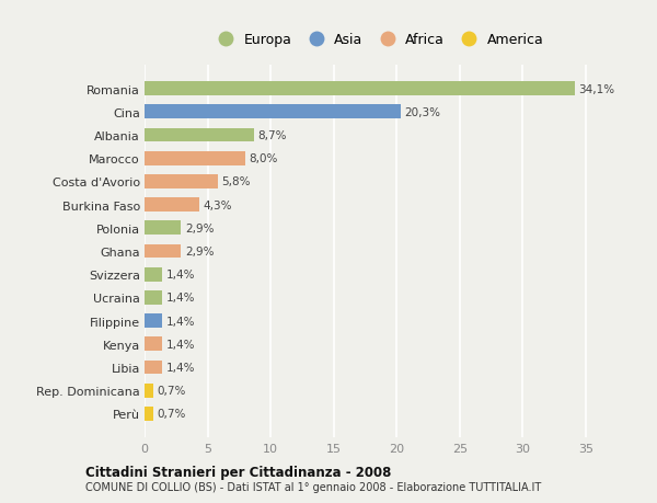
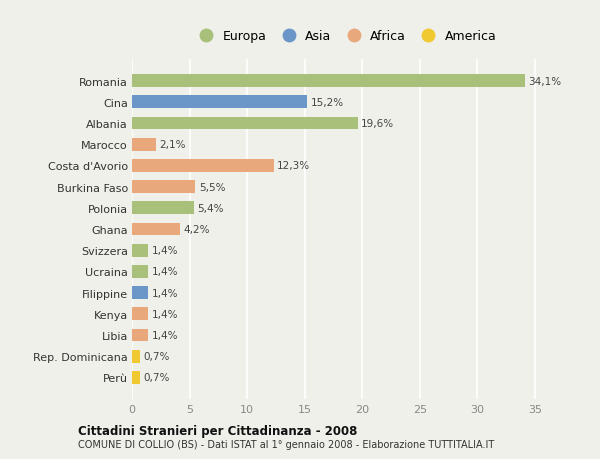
Cina: 20,3% -> 15,2%
Albania: 8,7% -> 19,6%
Marocco: 8,0% -> 2,1%
Costa d'Avorio: 5,8% -> 12,3%
Burkina Faso: 4,3% -> 5,5%
Polonia: 2,9% -> 5,4%
Ghana: 2,9% -> 4,2%
